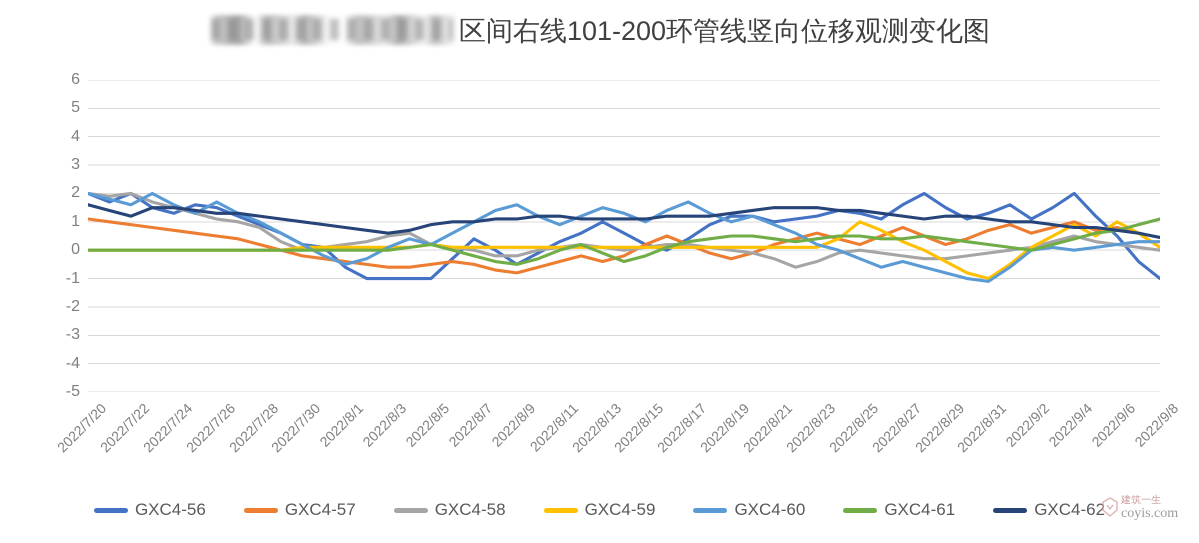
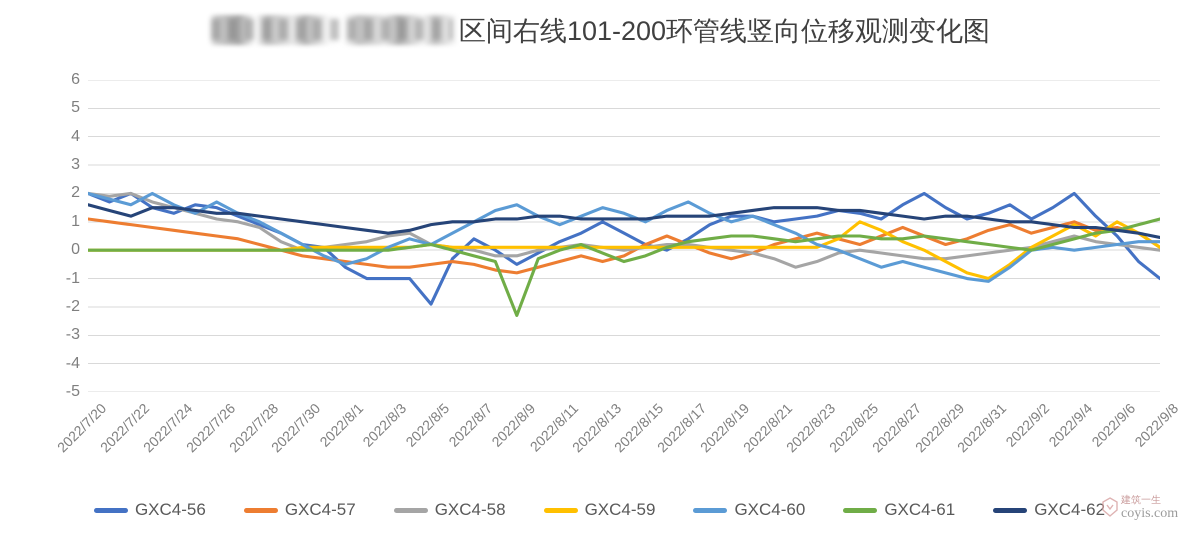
GXC4-56/2022/8/5: -1.0 -> -1.9
GXC4-61/2022/8/9: -0.5 -> -2.3
